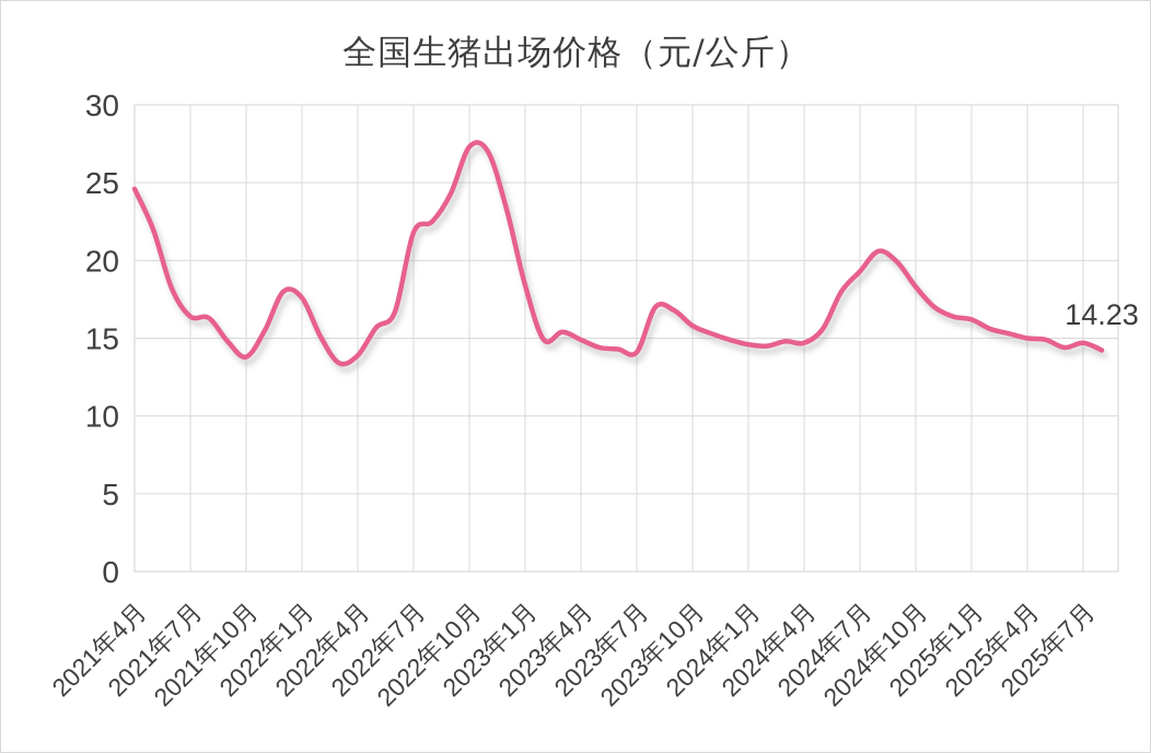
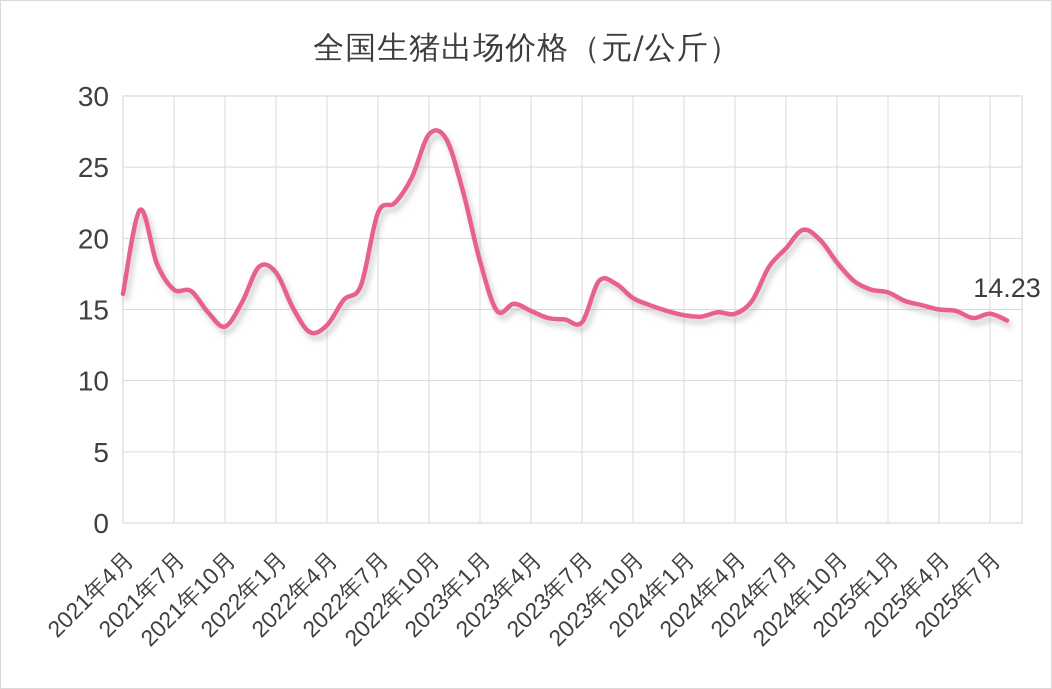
2021年4月: 24.6 -> 16.1
